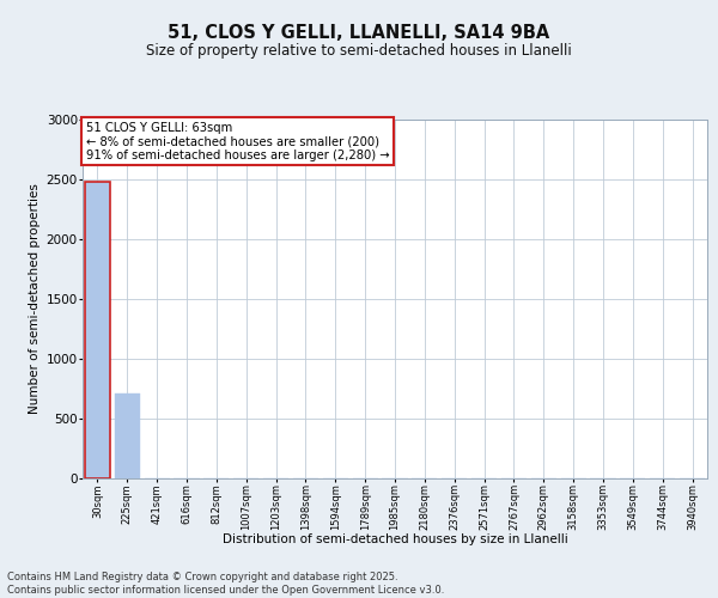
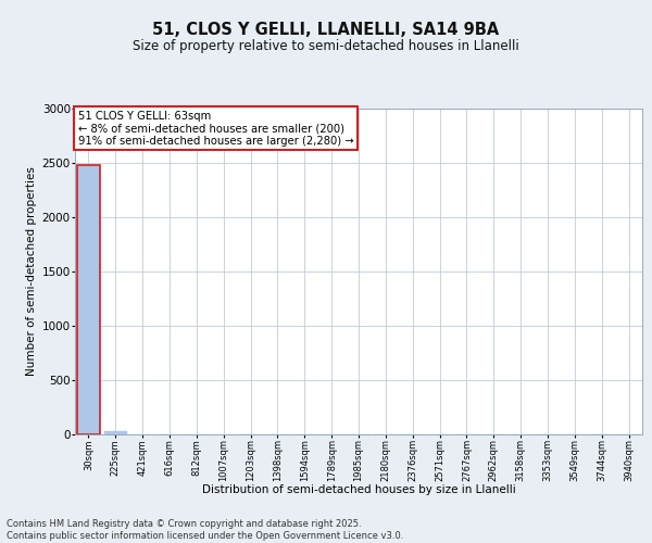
225sqm: 710 -> 30
